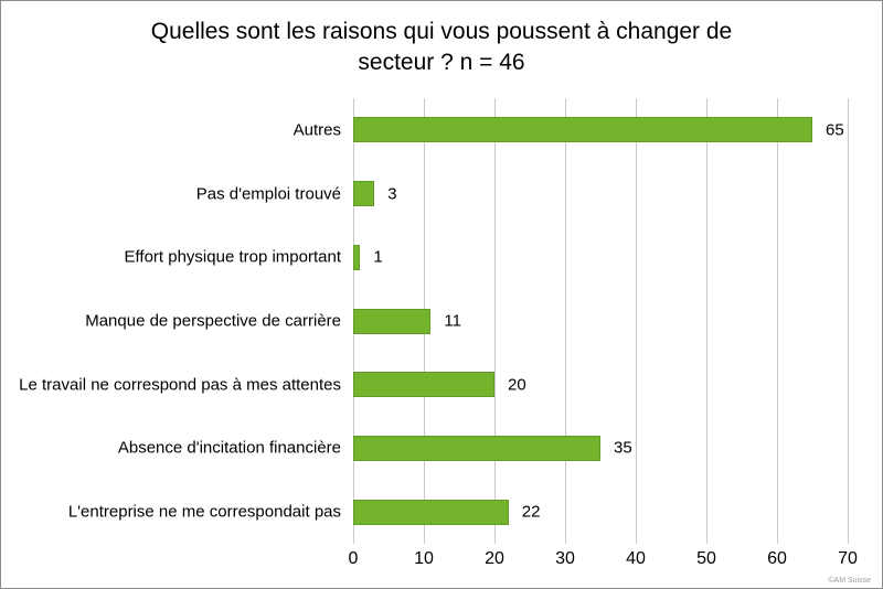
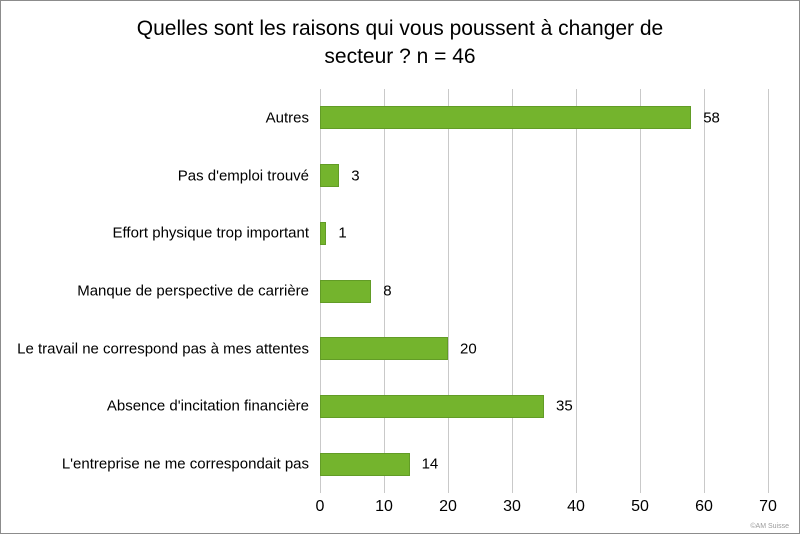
Autres: 65 -> 58
Manque de perspective de carrière: 11 -> 8
L'entreprise ne me correspondait pas: 22 -> 14
